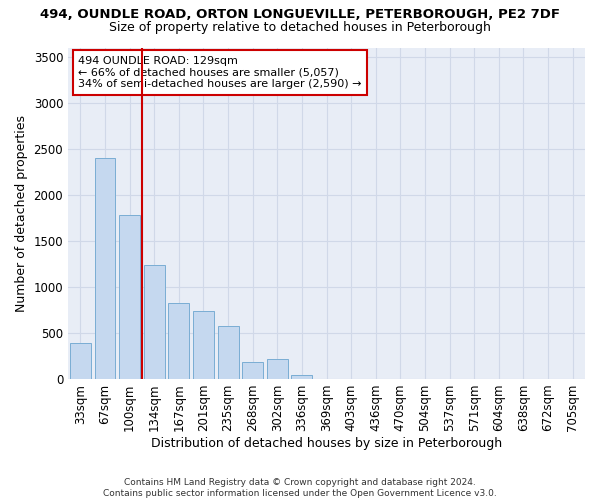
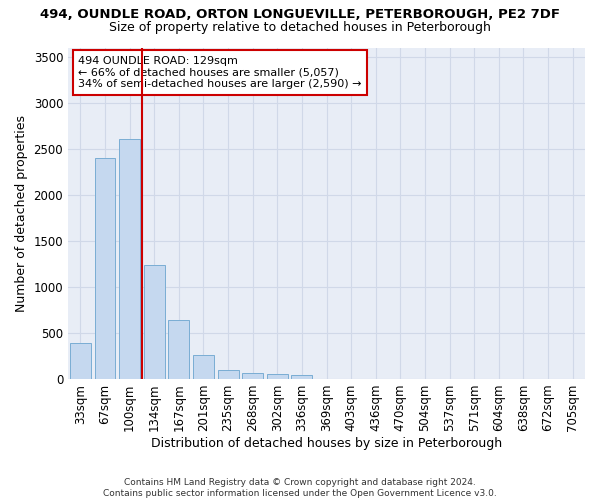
100sqm: 1780 -> 2610
167sqm: 820 -> 640
201sqm: 740 -> 260
235sqm: 580 -> 100
268sqm: 180 -> 60
302sqm: 220 -> 60
